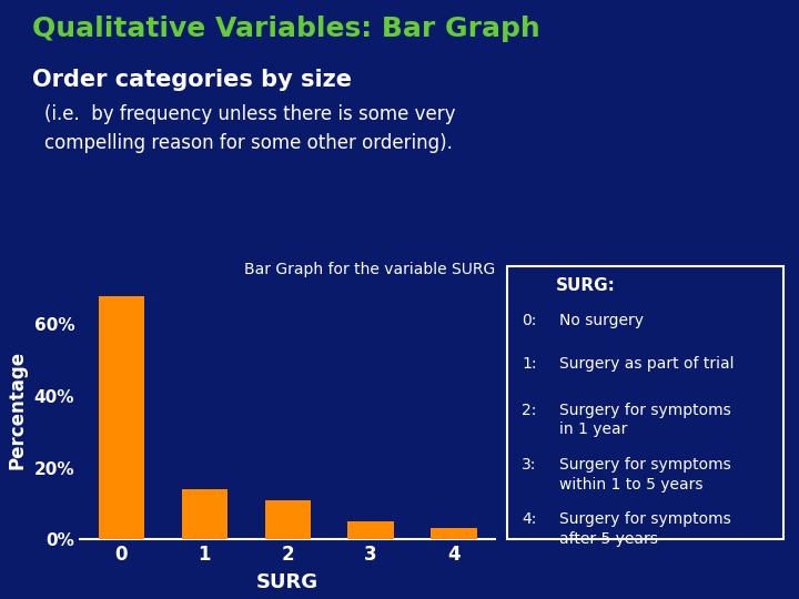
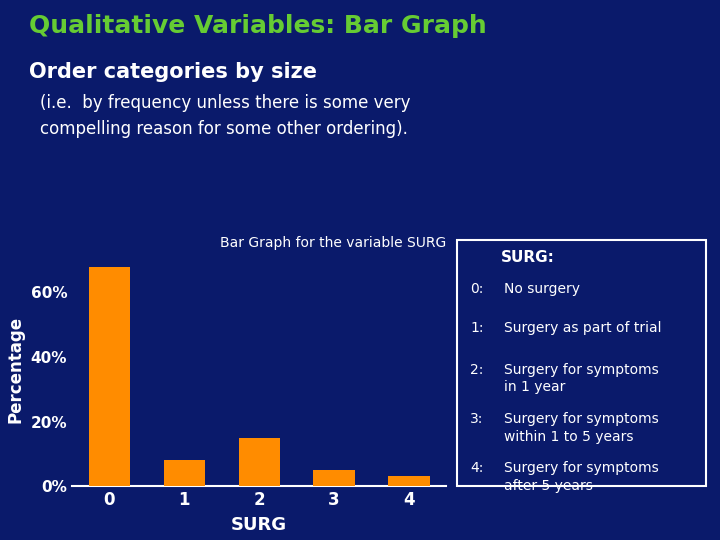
1: 14% -> 8%
2: 11% -> 15%
